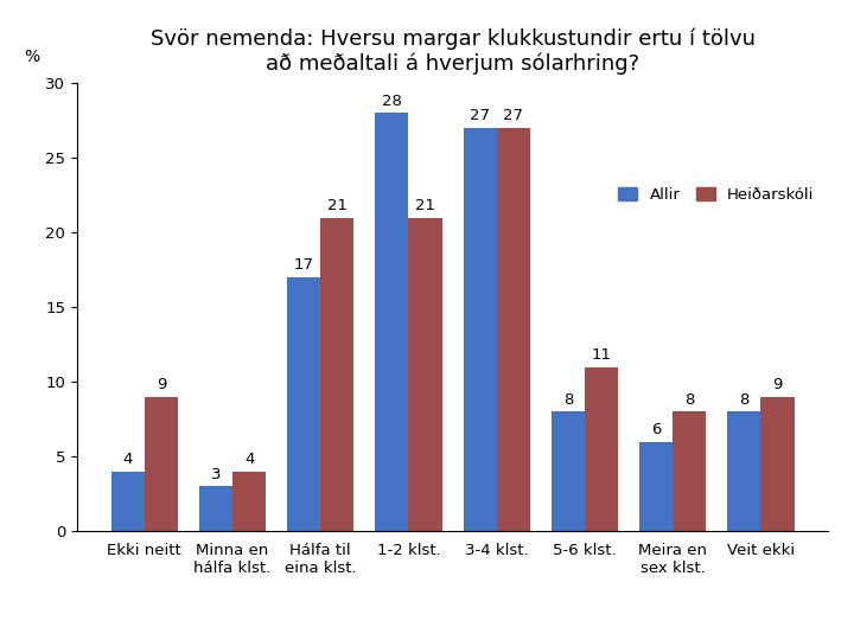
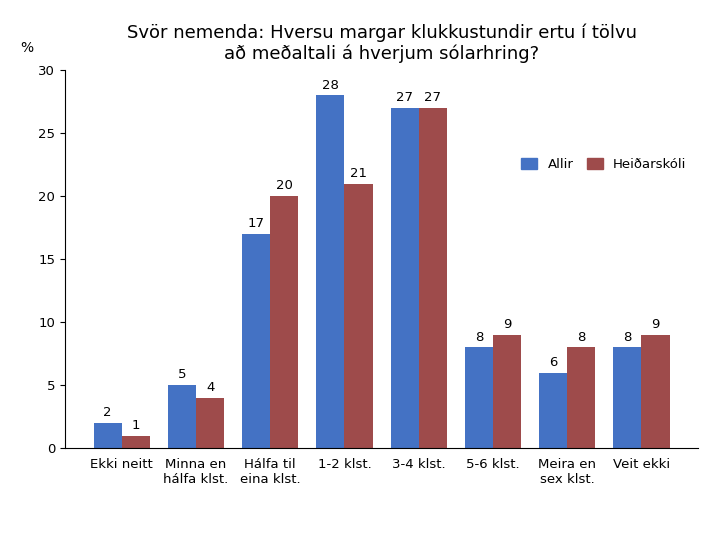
Allir/Ekki neitt: 4 -> 2
Heiðarskóli/Ekki neitt: 9 -> 1
Allir/Minna en hálfa klst.: 3 -> 5
Heiðarskóli/Hálfa til eina klst.: 21 -> 20
Heiðarskóli/5-6 klst.: 11 -> 9
